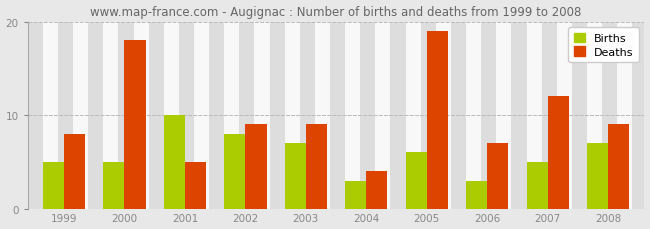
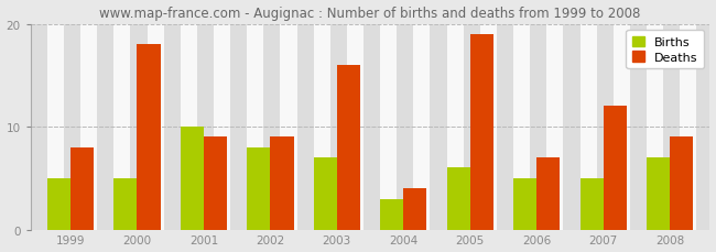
Deaths/2001: 5 -> 9
Deaths/2003: 9 -> 16
Births/2006: 3 -> 5
